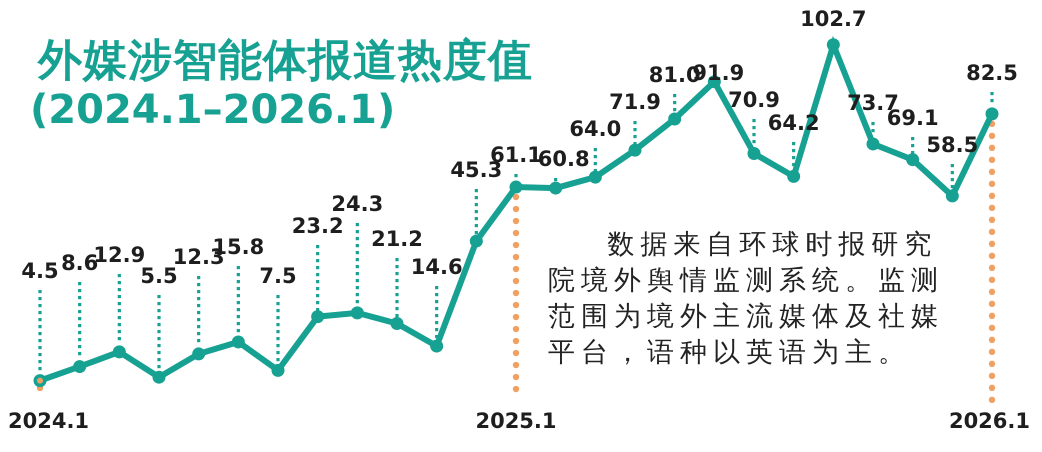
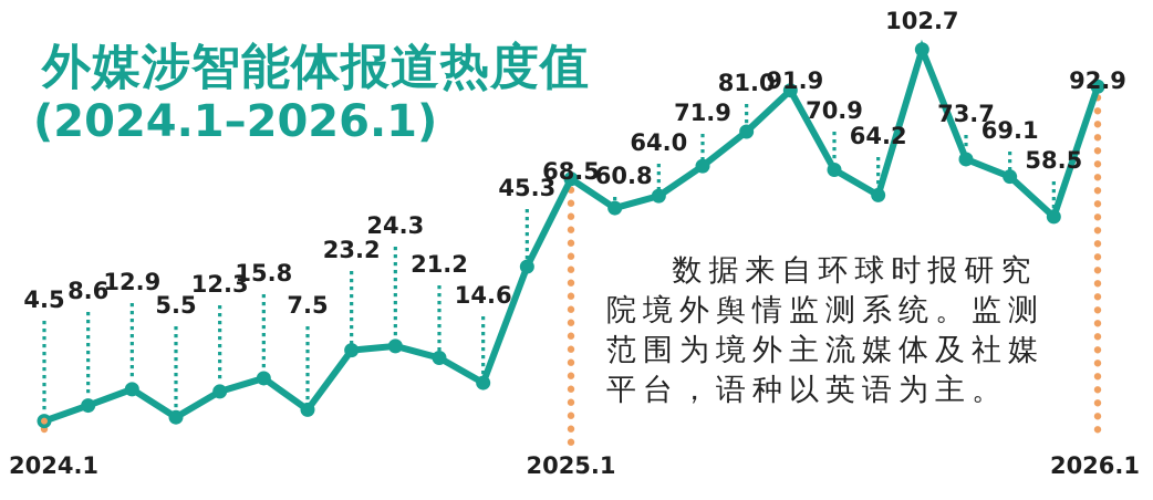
2025.1: 61.1 -> 68.5
2026.1: 82.5 -> 92.9
